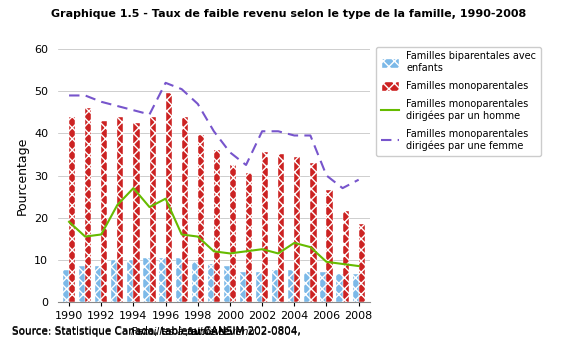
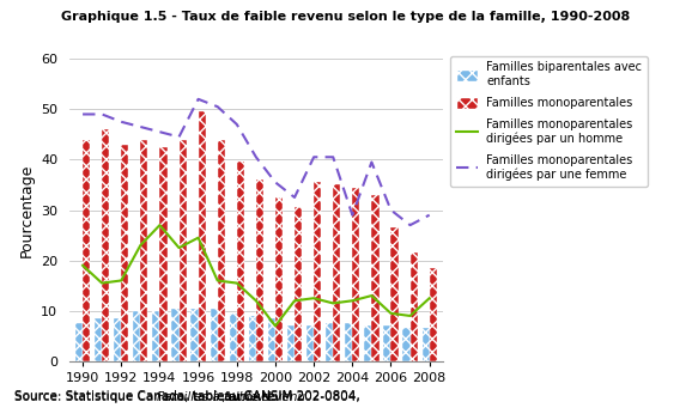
Familles monoparentales dirigées par un homme/2000: 11.5 -> 7.0
Familles monoparentales dirigées par un homme/2004: 14.0 -> 12.0
Familles monoparentales dirigées par une femme/2004: 39.5 -> 29.0
Familles monoparentales dirigées par un homme/2008: 8.5 -> 12.5
